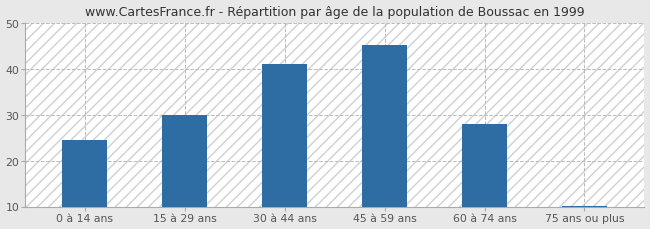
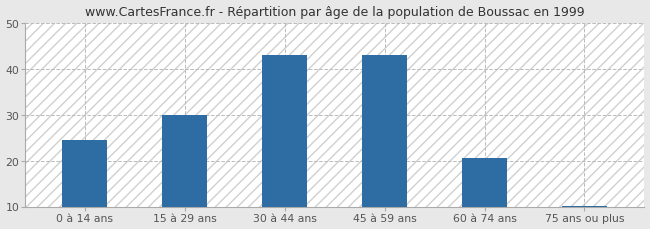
30 à 44 ans: 41.0 -> 43.0
45 à 59 ans: 45.2 -> 43.0
60 à 74 ans: 28.0 -> 20.5
